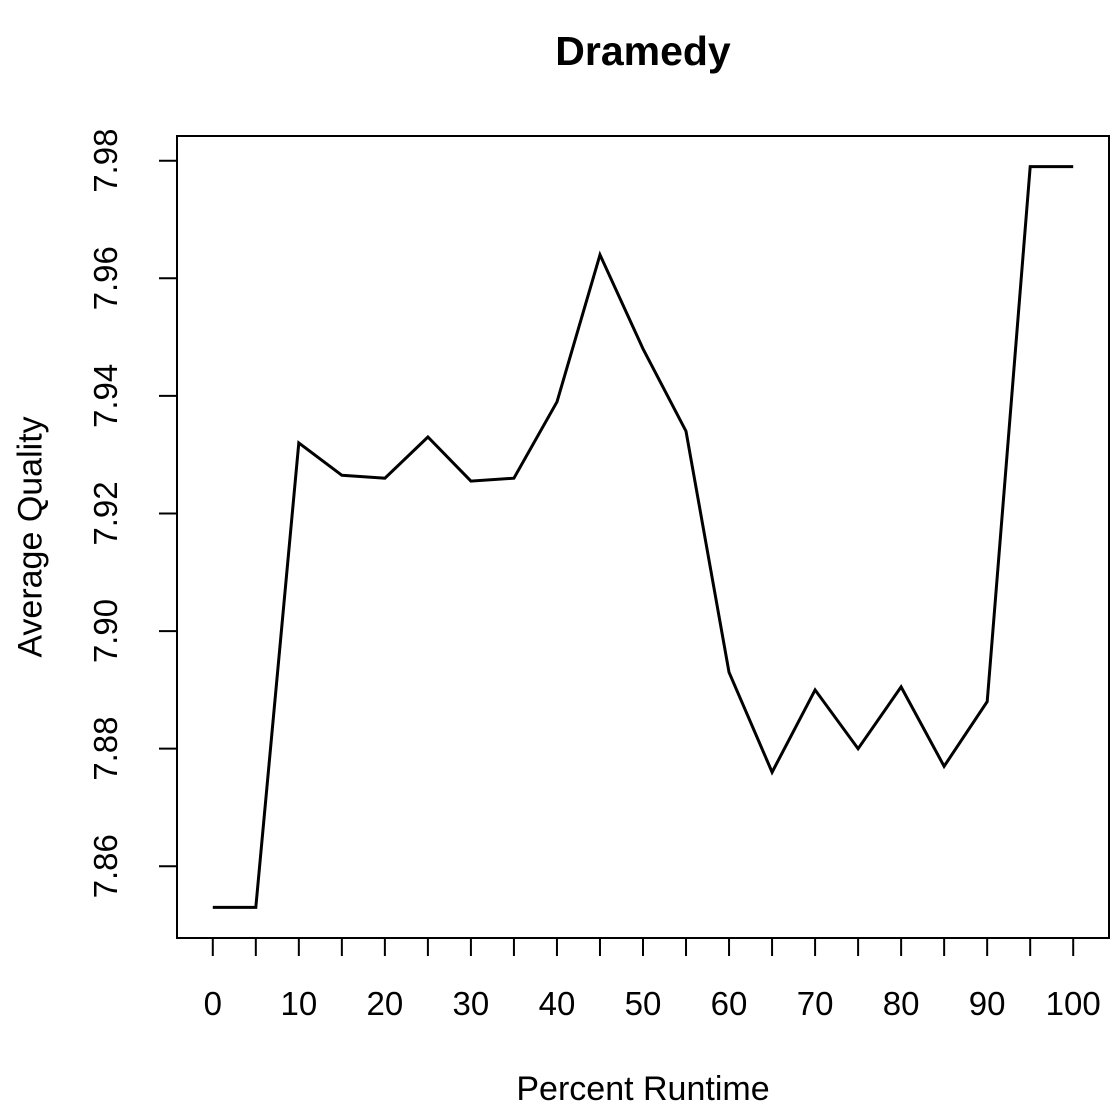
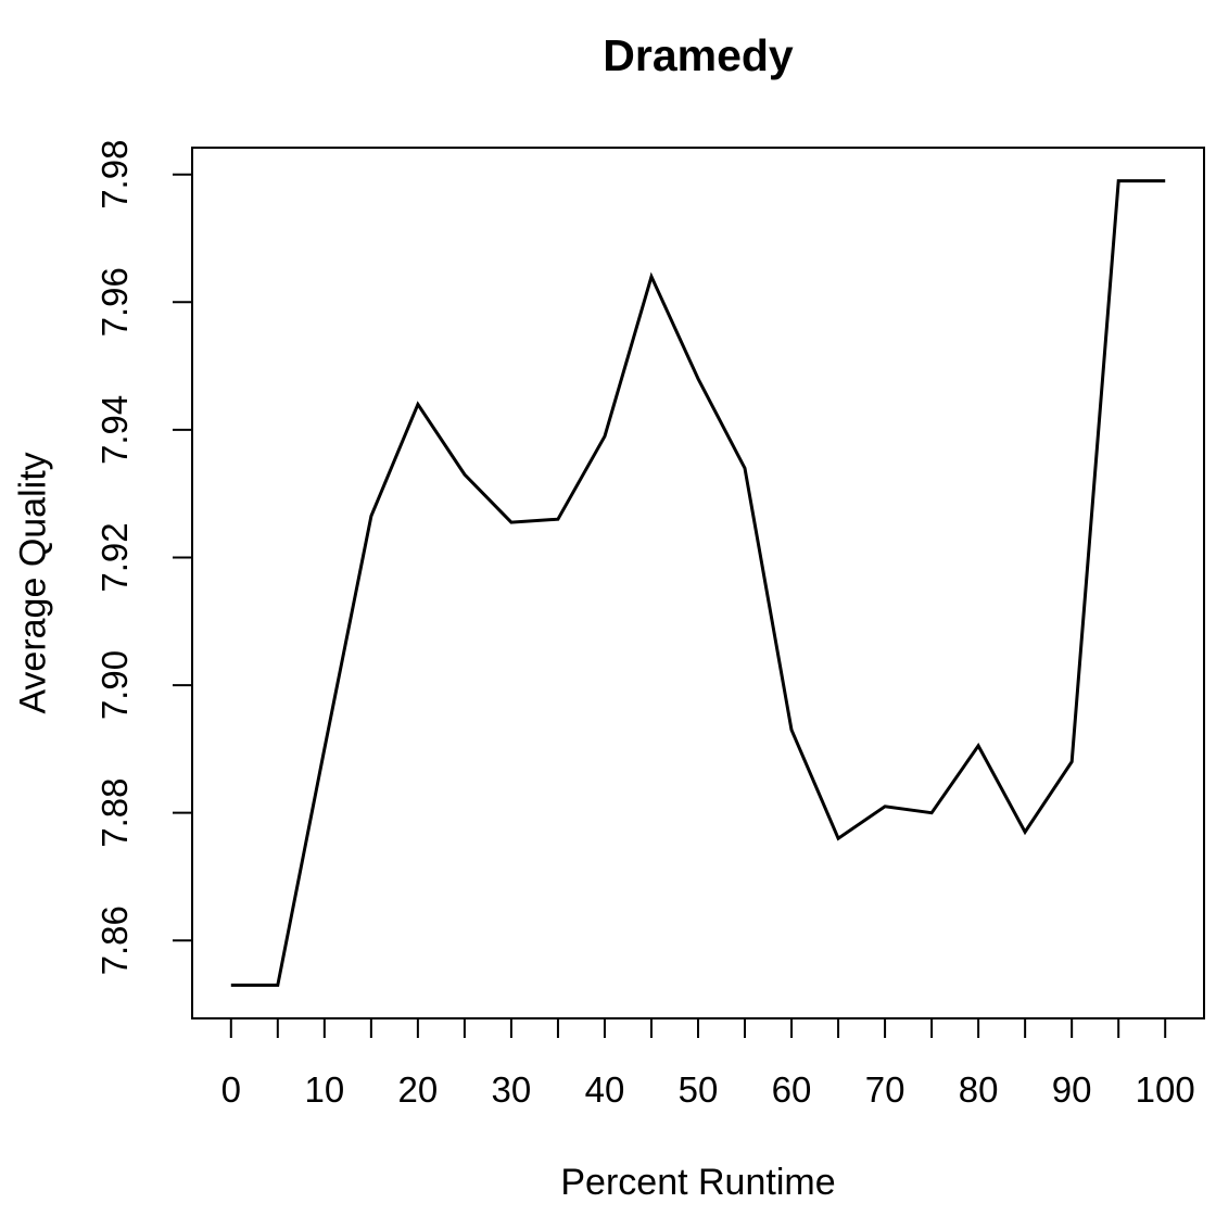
10: 7.932 -> 7.890
20: 7.926 -> 7.944
70: 7.890 -> 7.881
